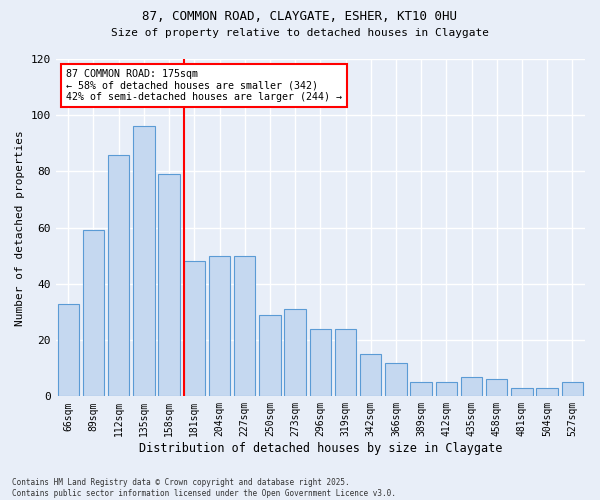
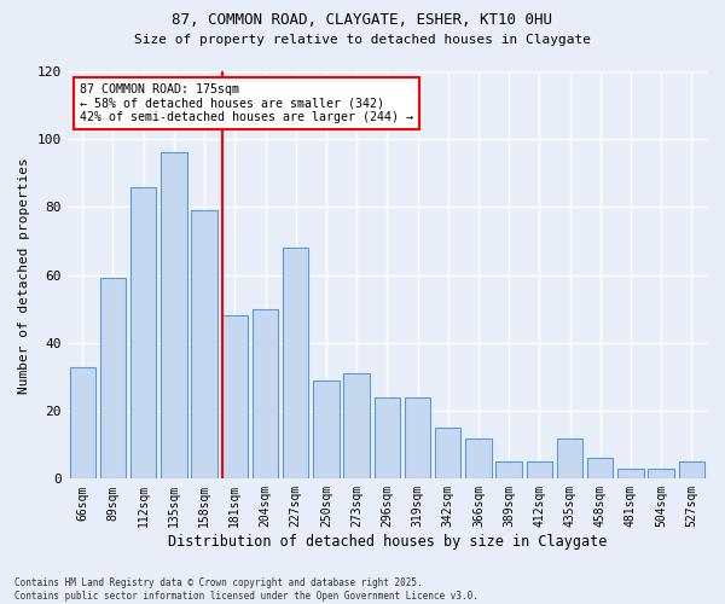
227sqm: 50 -> 68
435sqm: 7 -> 12
